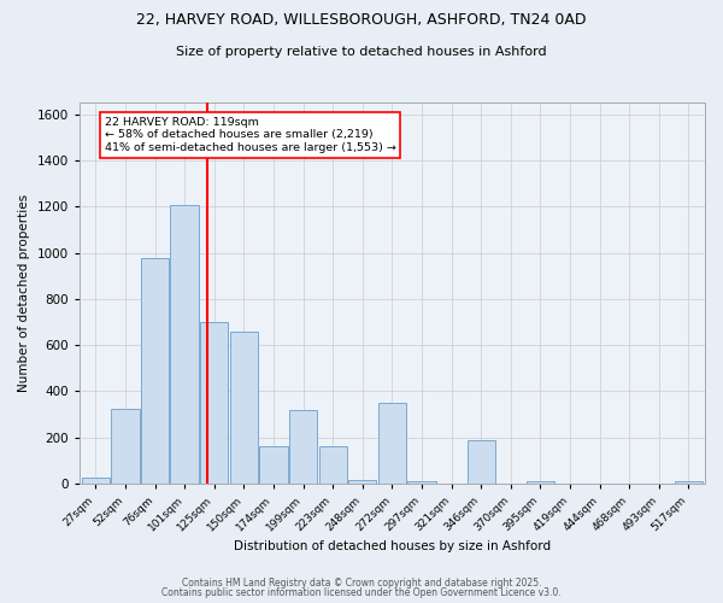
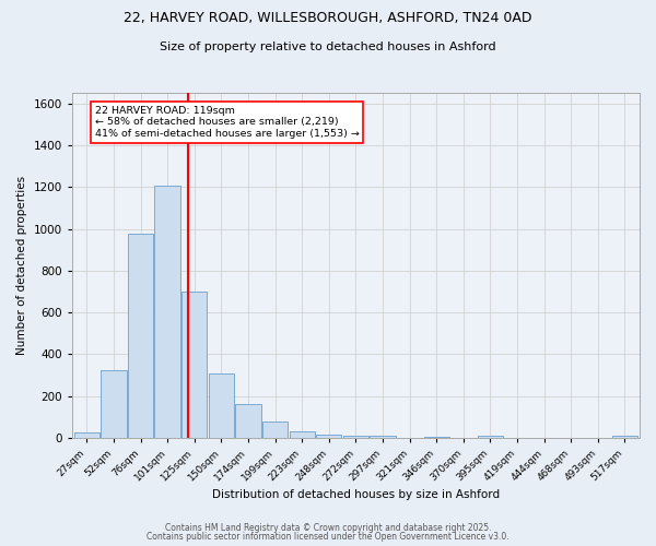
150sqm: 660 -> 310
199sqm: 320 -> 80
223sqm: 160 -> 30
272sqm: 350 -> 10
346sqm: 190 -> 0
